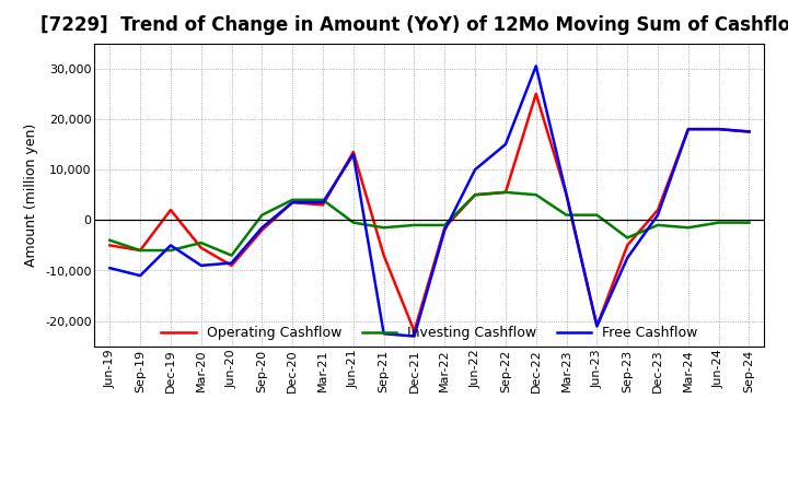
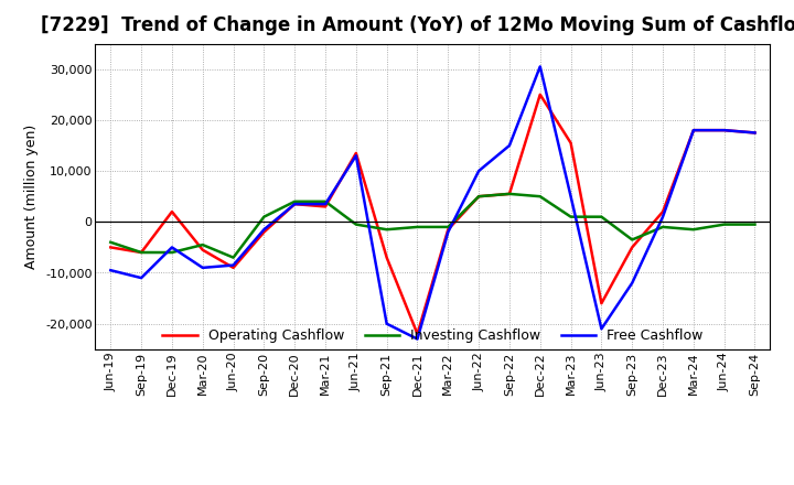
Free Cashflow/Sep-21: -22,500 -> -20,000
Operating Cashflow/Mar-23: 5,000 -> 15,500
Operating Cashflow/Jun-23: -21,000 -> -16,000
Free Cashflow/Sep-23: -7,500 -> -12,000
